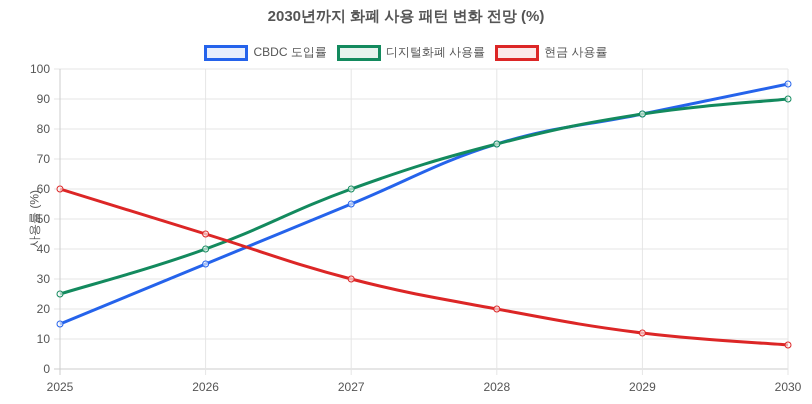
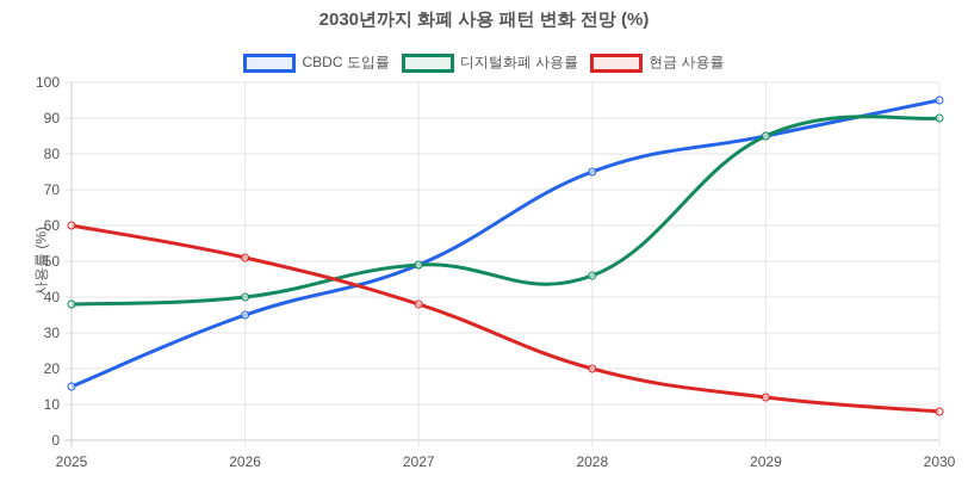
디지털화폐 사용률/2025: 25 -> 38
현금 사용률/2026: 45 -> 51
CBDC 도입률/2027: 55 -> 49
디지털화폐 사용률/2027: 60 -> 49
현금 사용률/2027: 30 -> 38
디지털화폐 사용률/2028: 75 -> 46
